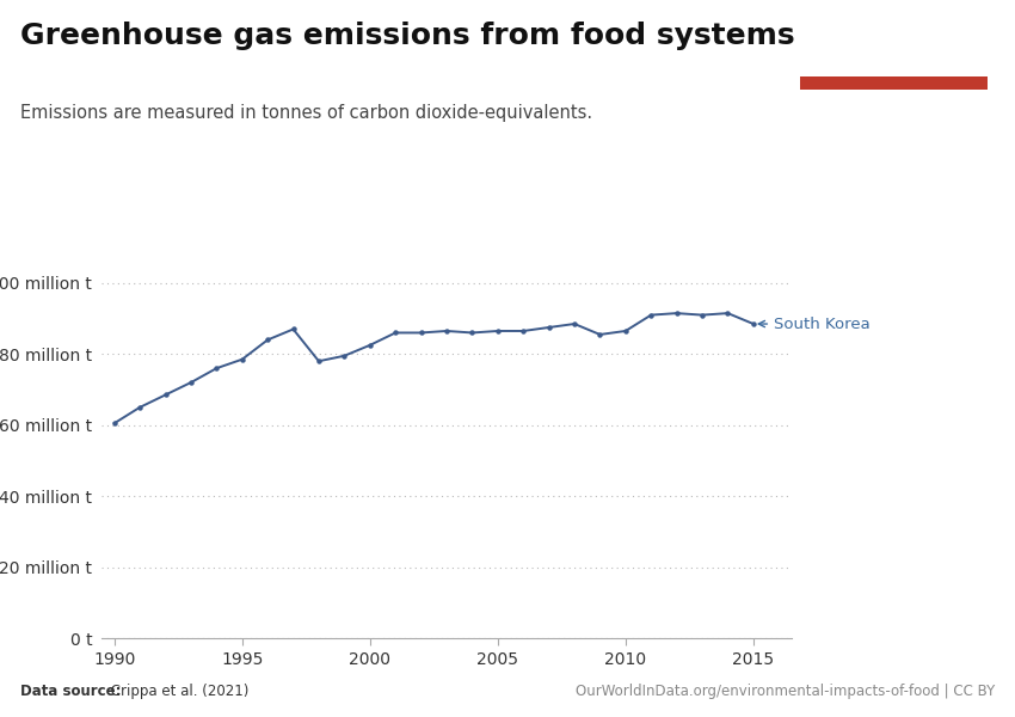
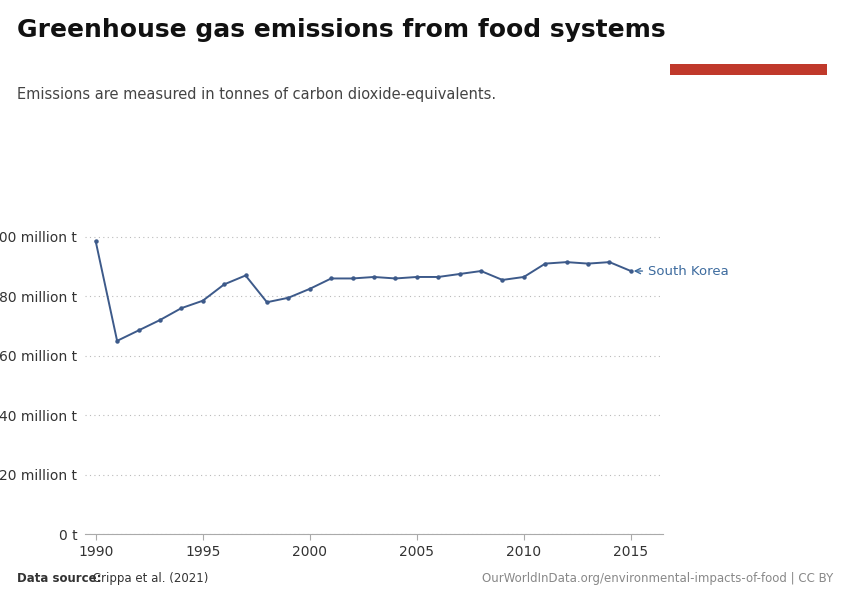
1990: 60.5 million t -> 98.5 million t
